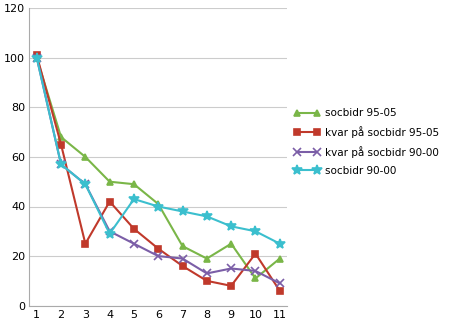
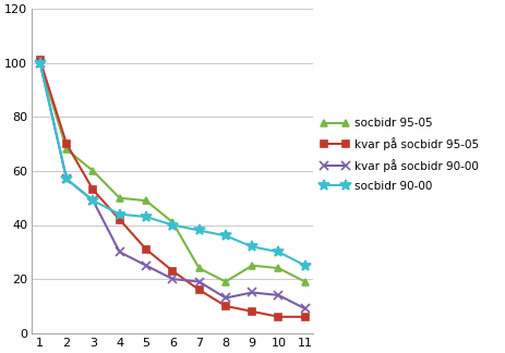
kvar på socbidr 95-05/2: 65 -> 70
kvar på socbidr 95-05/3: 25 -> 53
socbidr 90-00/4: 29 -> 44
socbidr 95-05/10: 11 -> 24
kvar på socbidr 95-05/10: 21 -> 6
